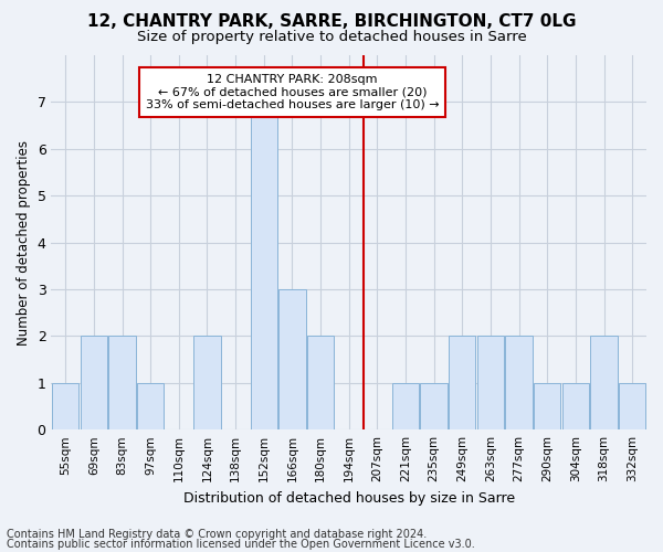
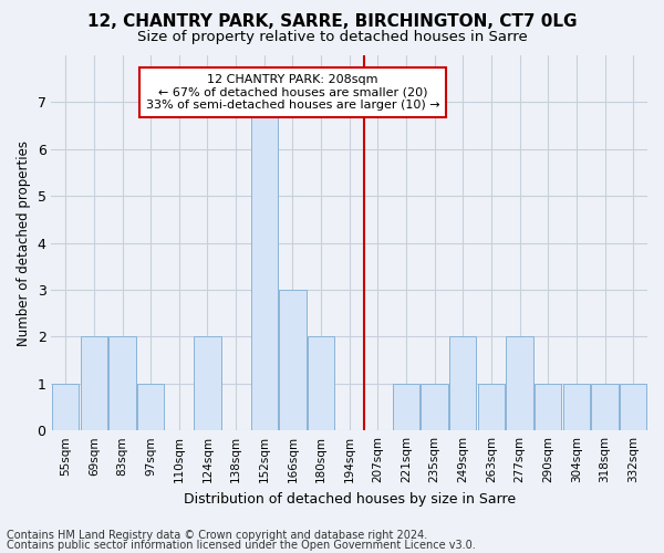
263sqm: 2 -> 1
318sqm: 2 -> 1
